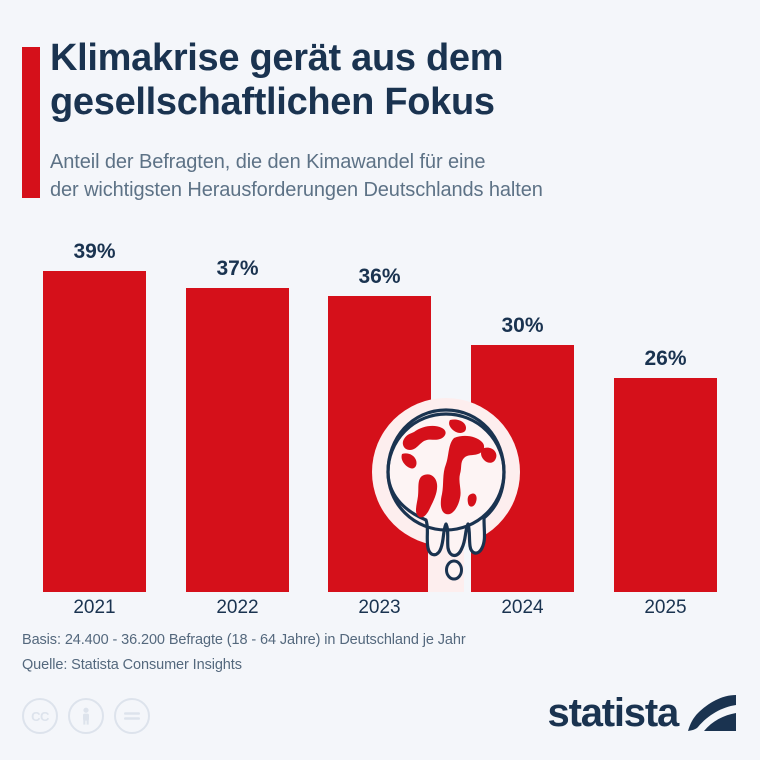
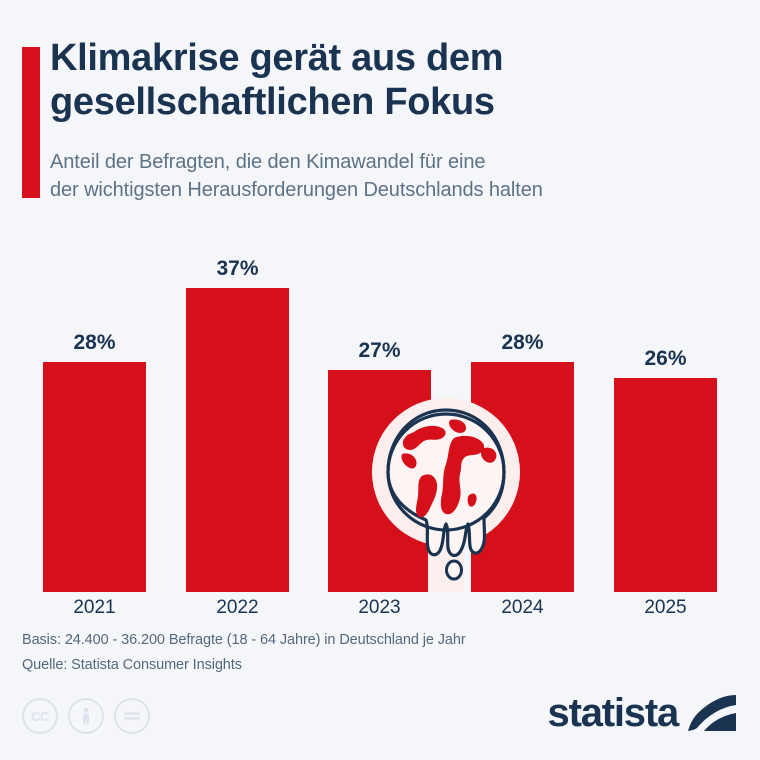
2021: 39% -> 28%
2023: 36% -> 27%
2024: 30% -> 28%
